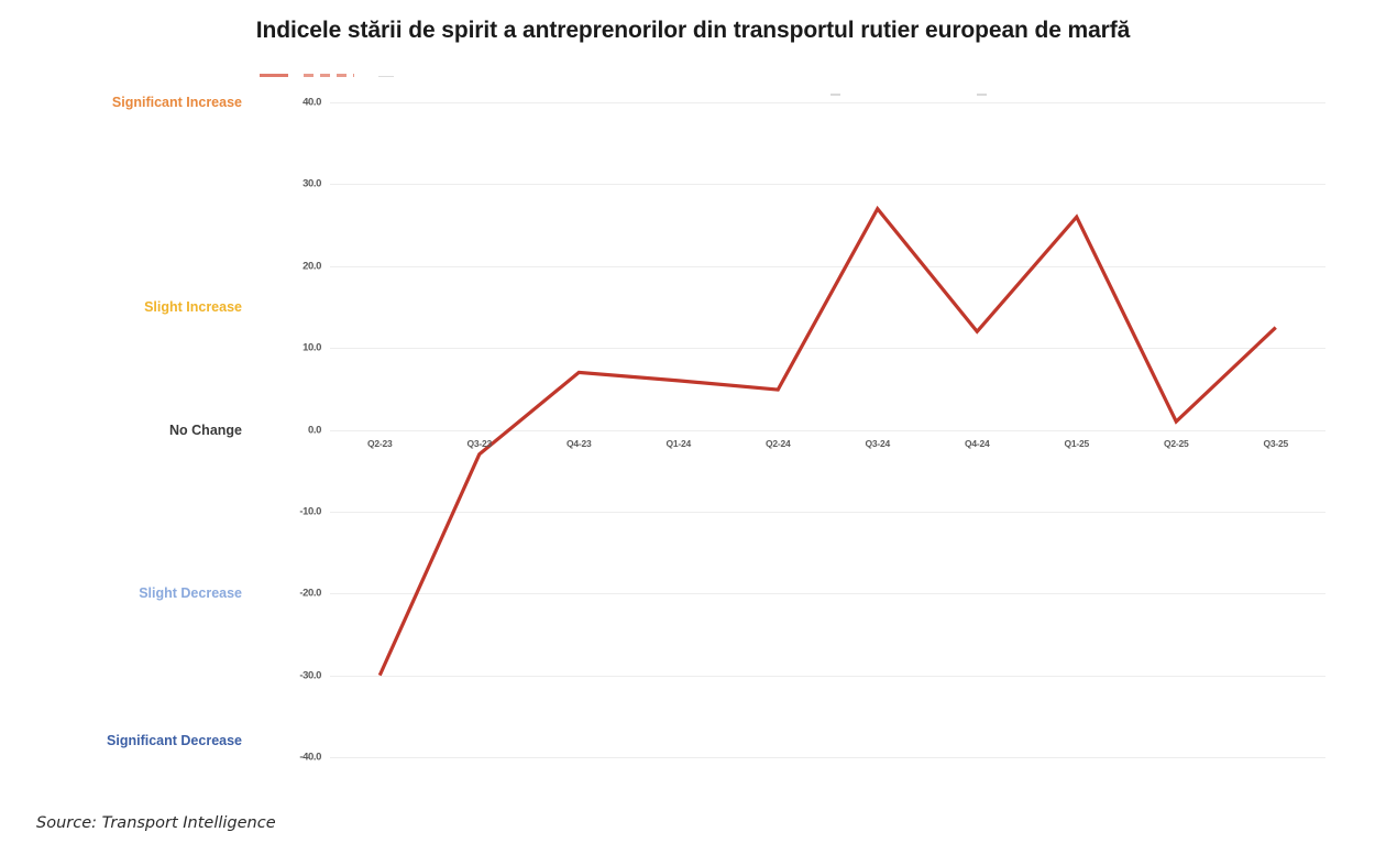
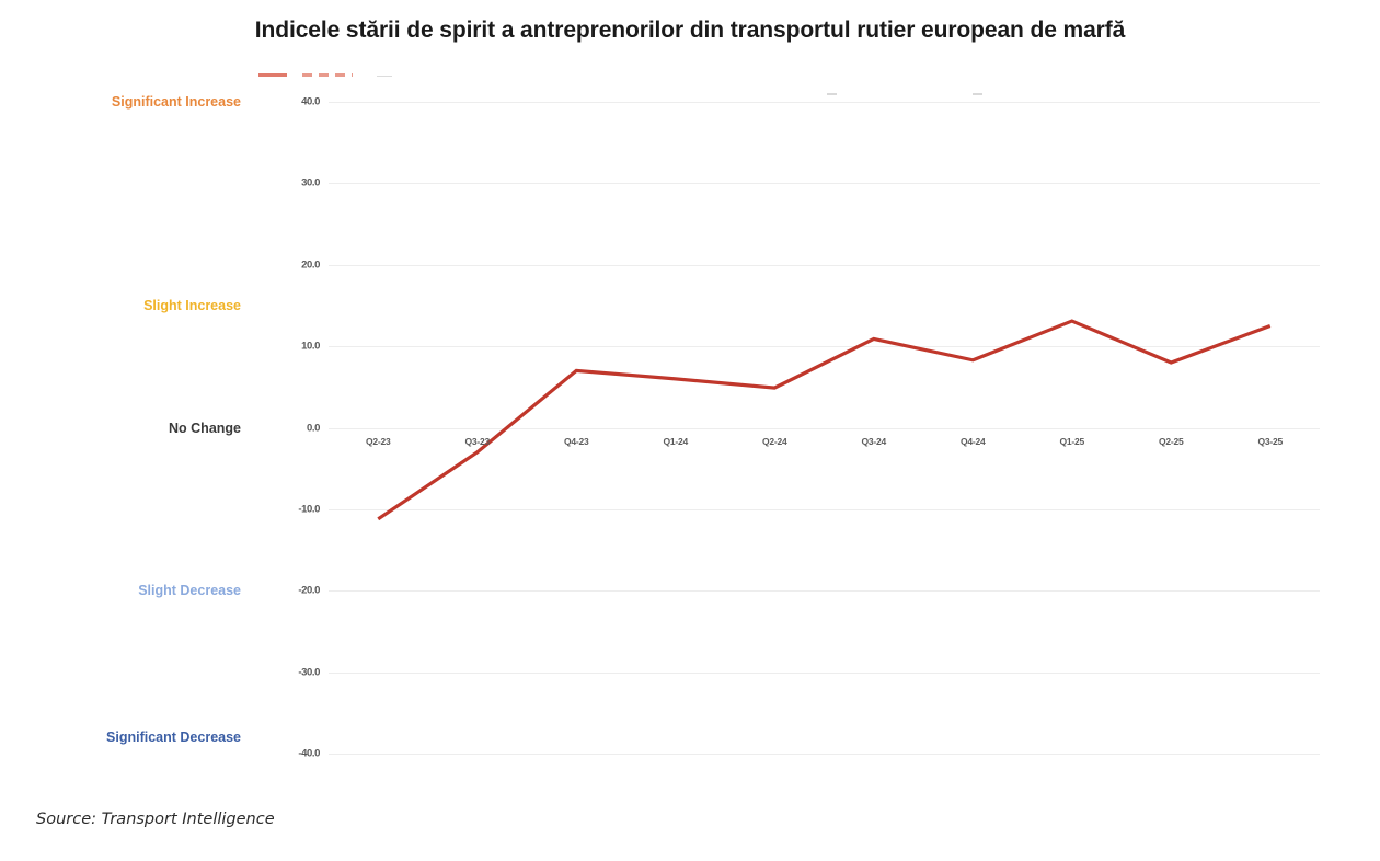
Q2-23: -30 -> -11
Q3-24: 27 -> 11
Q4-24: 12 -> 8
Q1-25: 26 -> 13
Q2-25: 1 -> 8
